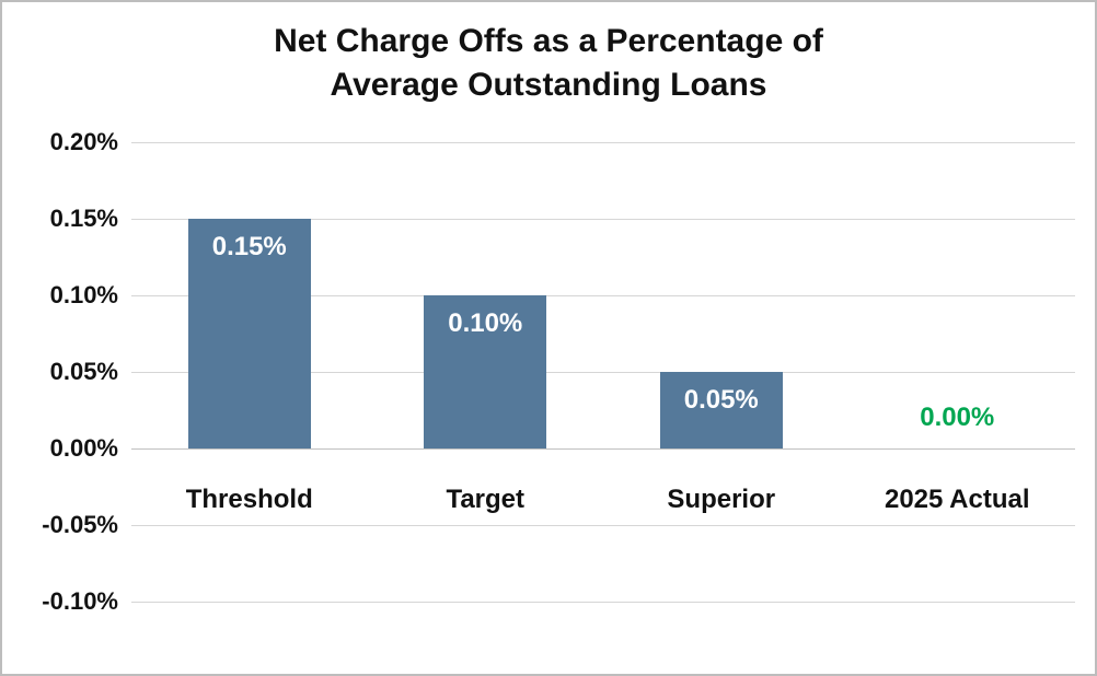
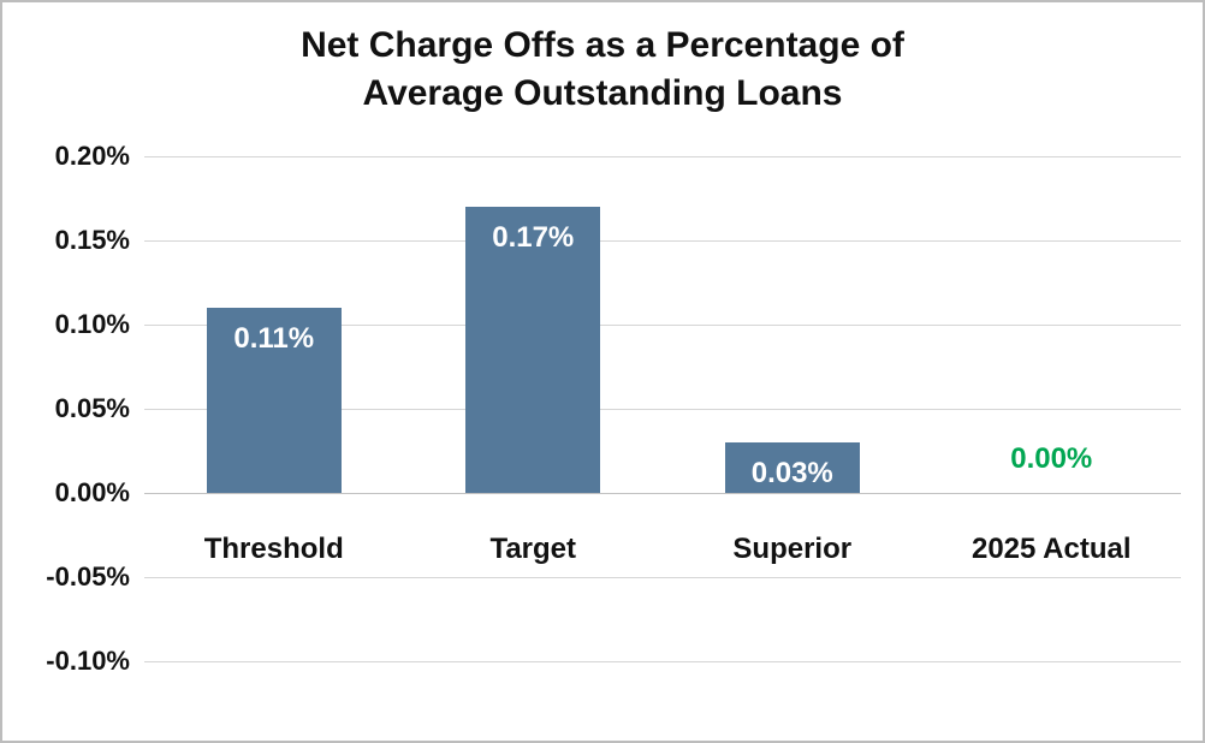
Threshold: 0.15% -> 0.11%
Target: 0.10% -> 0.17%
Superior: 0.05% -> 0.03%
